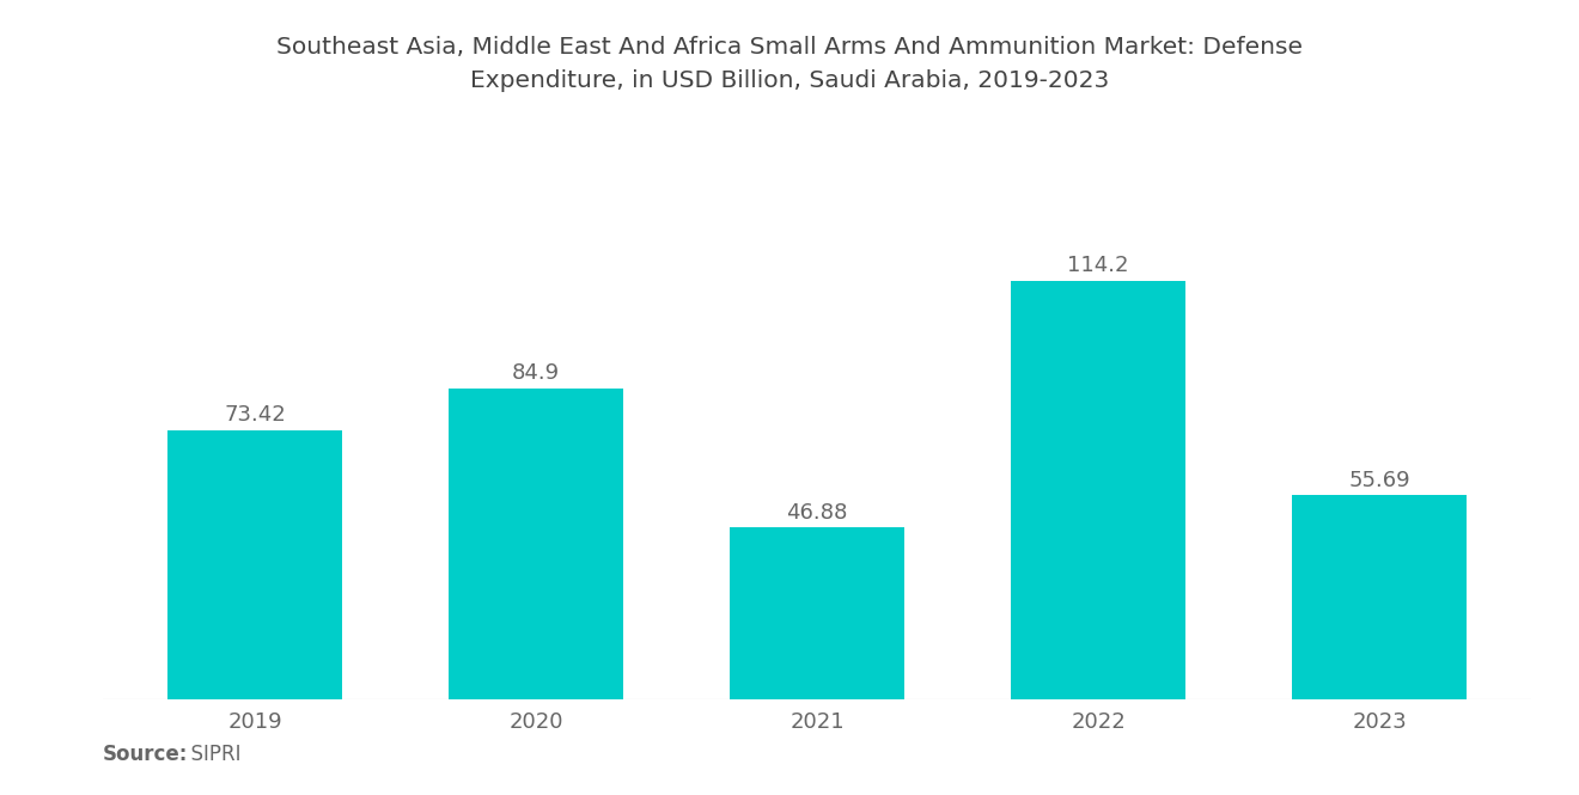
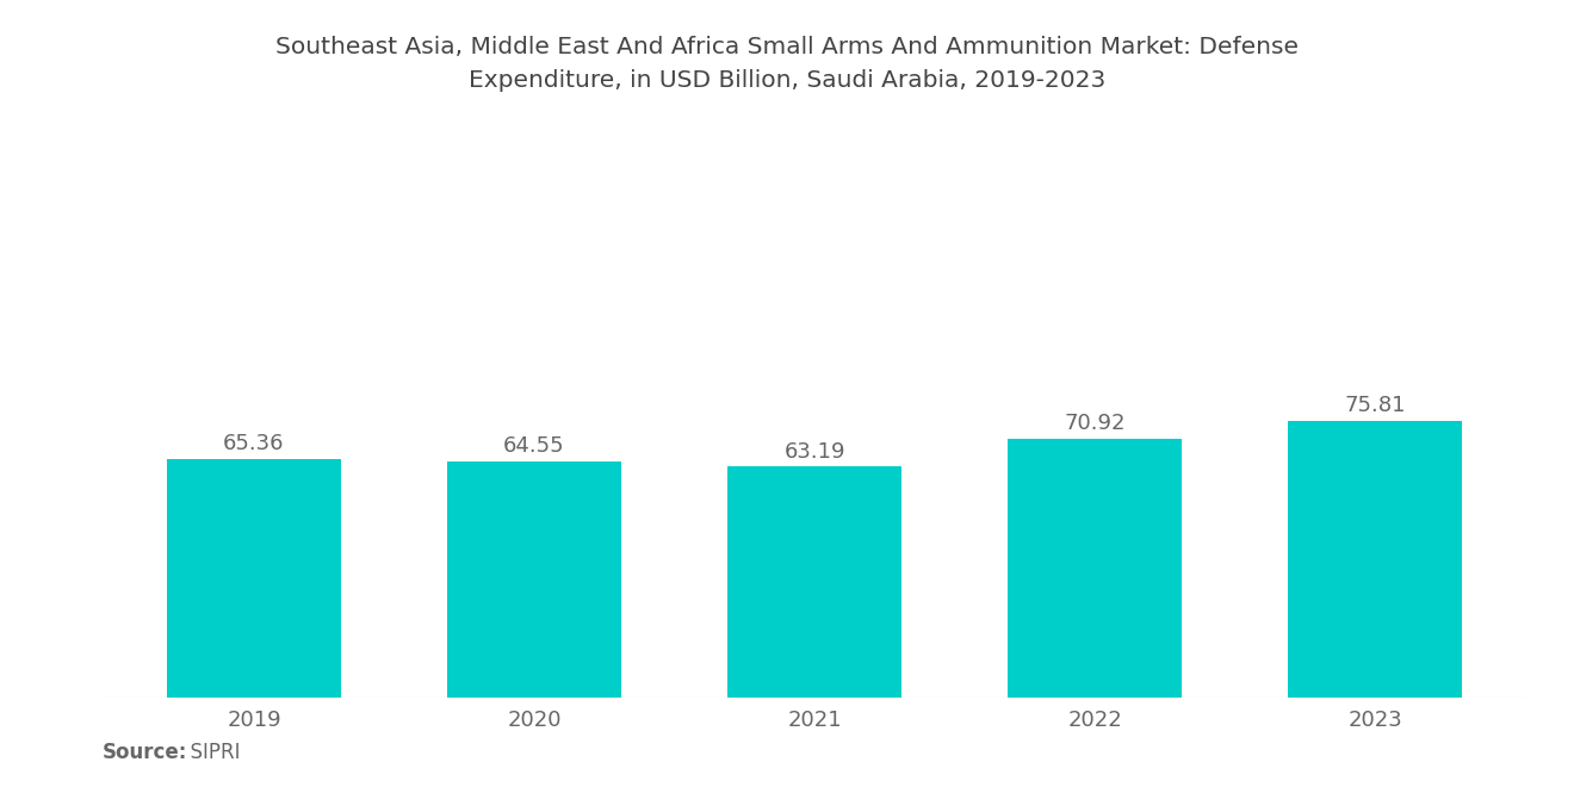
2019: 73.42 -> 65.36
2020: 84.9 -> 64.55
2021: 46.88 -> 63.19
2022: 114.2 -> 70.92
2023: 55.69 -> 75.81
